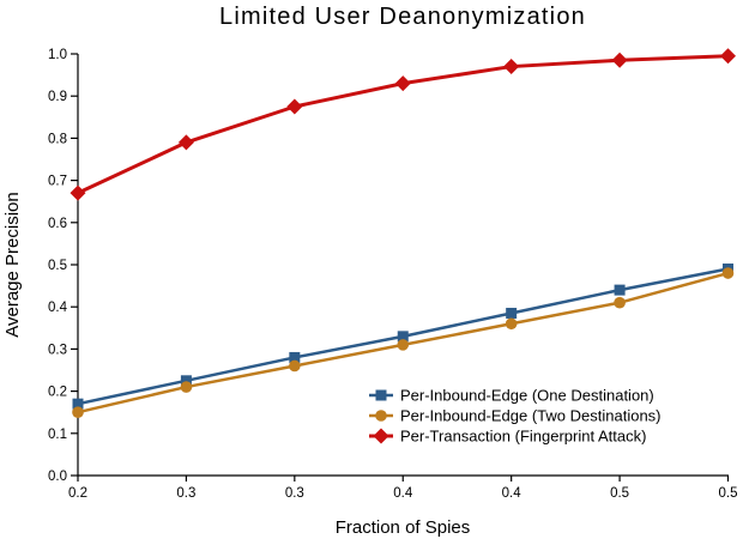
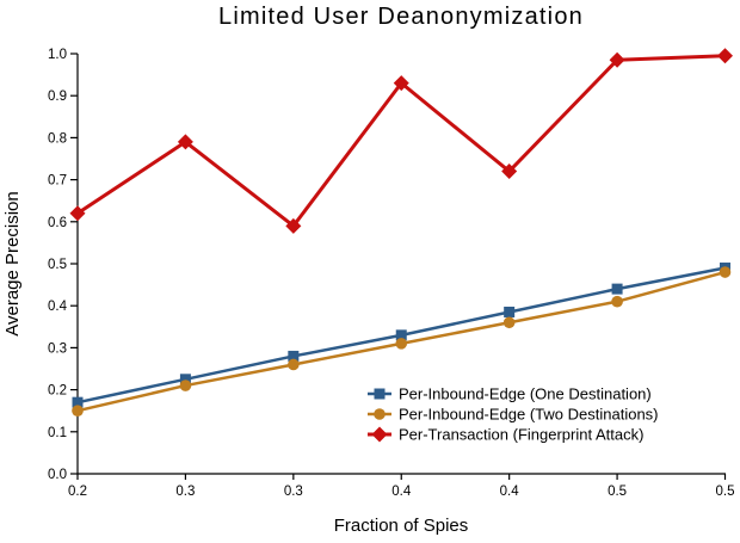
Per-Transaction (Fingerprint Attack)/0.2: 0.67 -> 0.62
Per-Transaction (Fingerprint Attack)/0.3: 0.88 -> 0.59
Per-Transaction (Fingerprint Attack)/0.4: 0.97 -> 0.72
